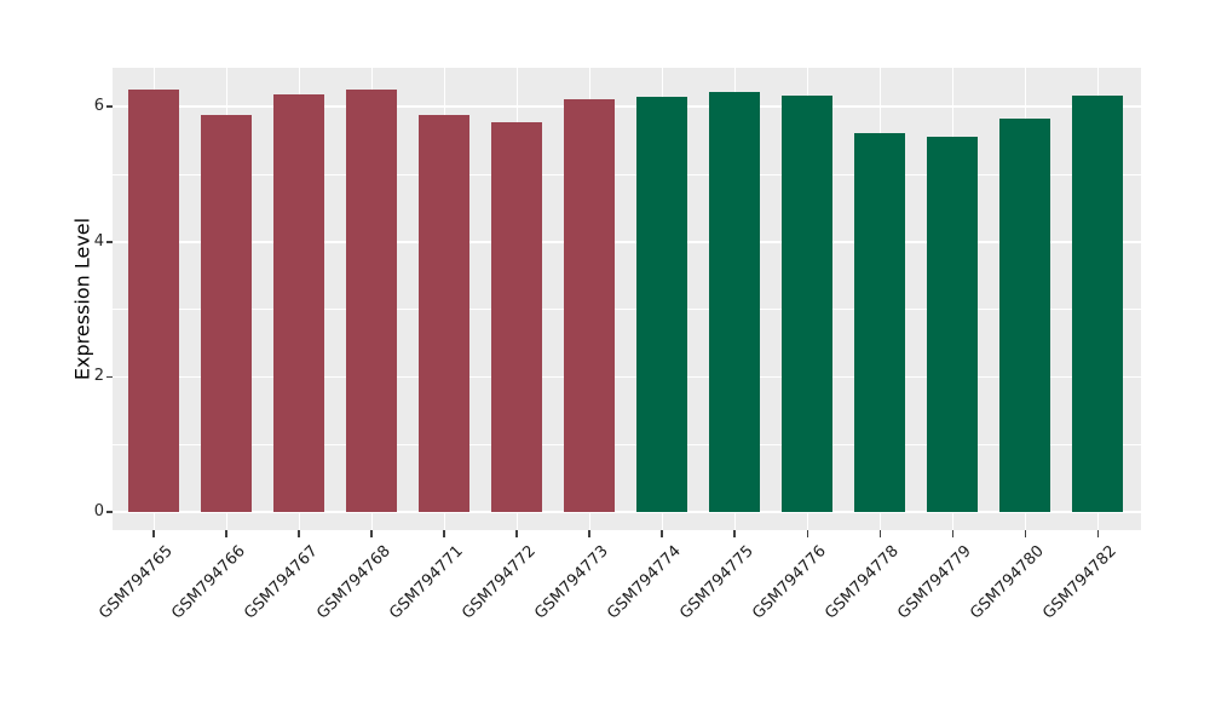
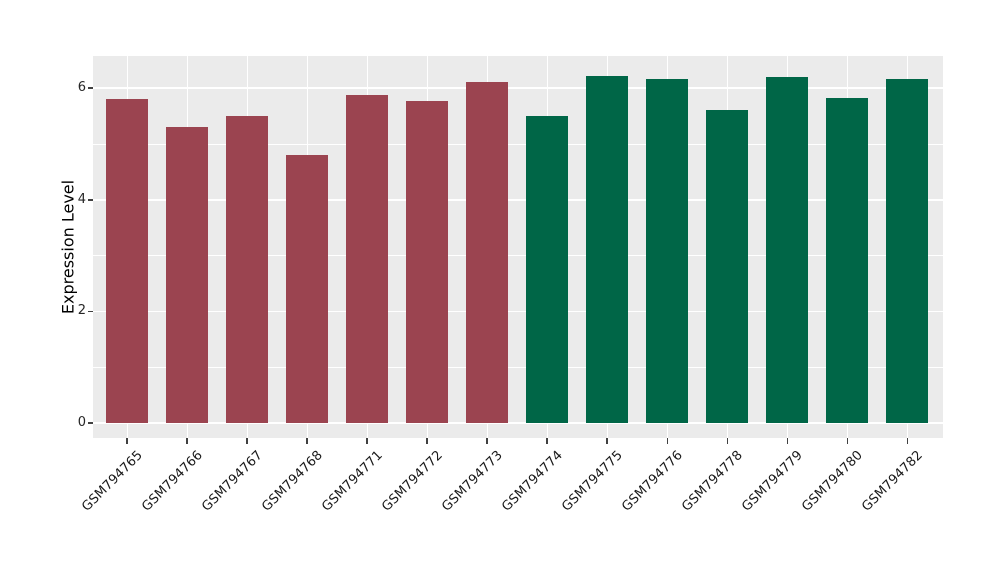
GSM794765: 6.3 -> 5.8
GSM794766: 5.9 -> 5.3
GSM794767: 6.2 -> 5.5
GSM794768: 6.2 -> 4.8
GSM794774: 6.1 -> 5.5
GSM794779: 5.5 -> 6.2
